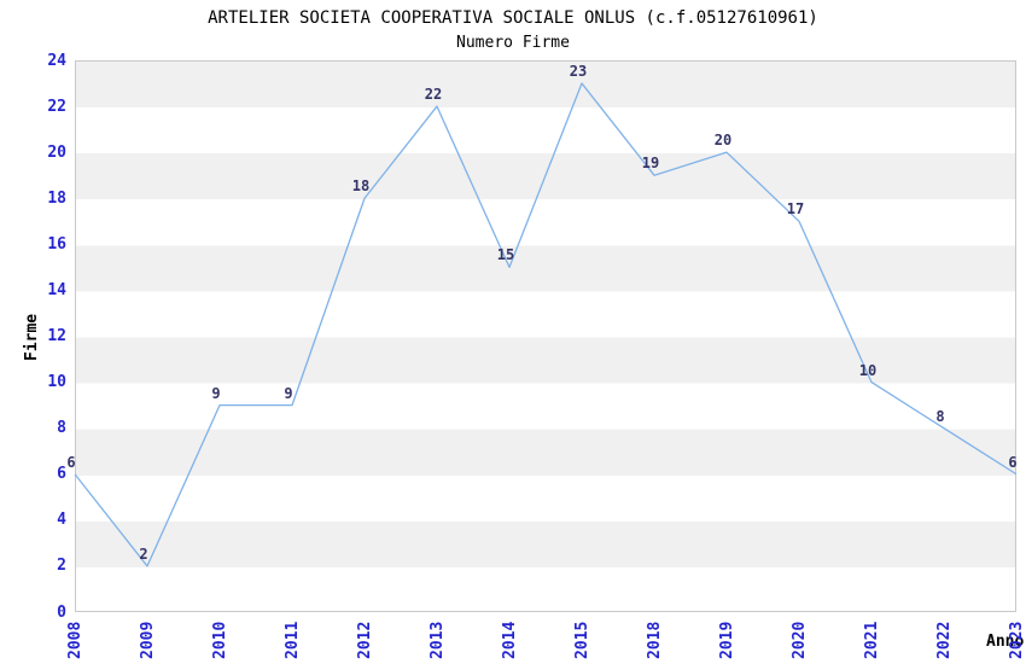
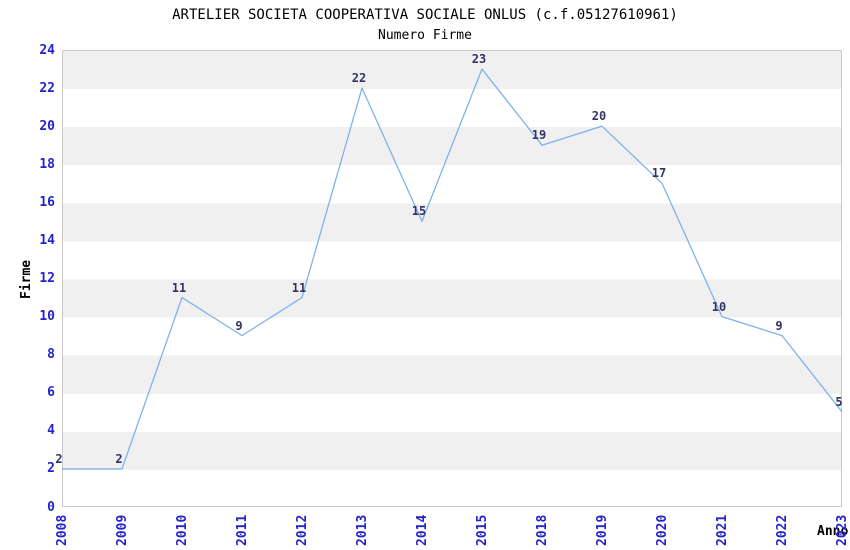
2008: 6 -> 2
2010: 9 -> 11
2012: 18 -> 11
2022: 8 -> 9
2023: 6 -> 5
